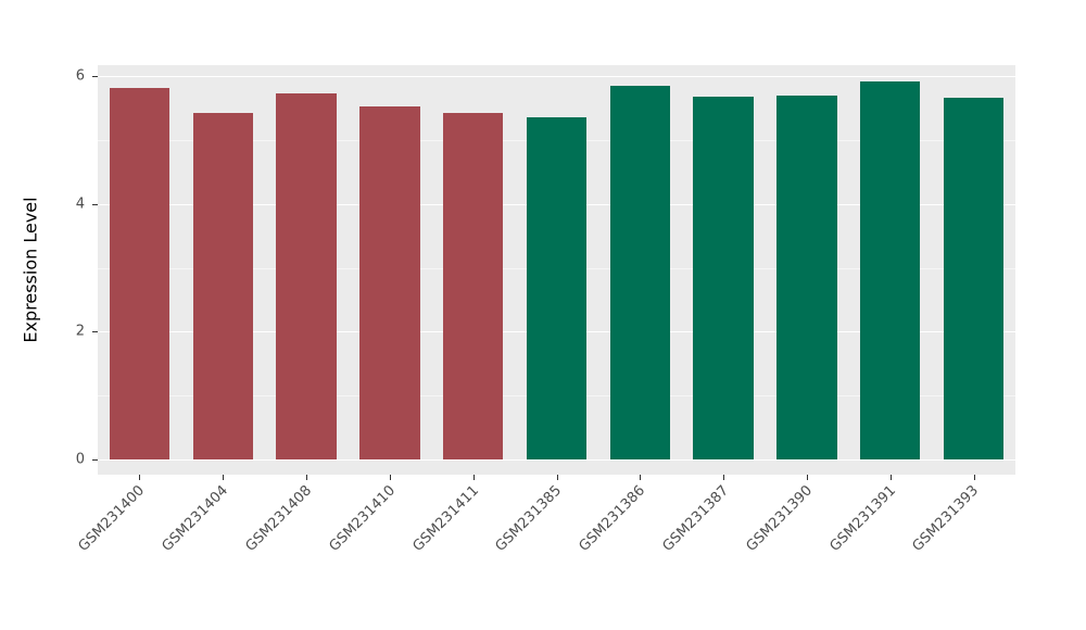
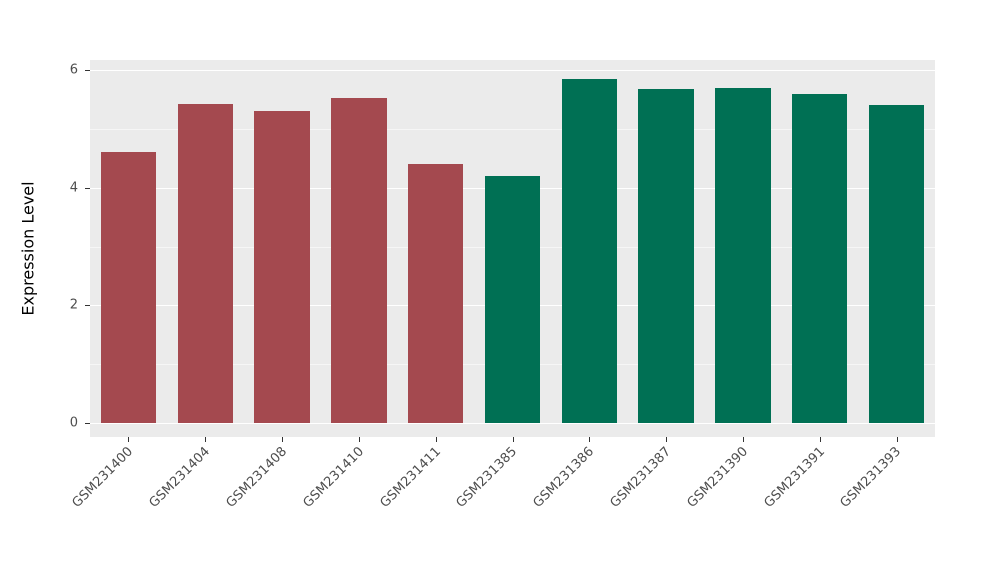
GSM231400: 5.8 -> 4.6
GSM231408: 5.7 -> 5.3
GSM231411: 5.4 -> 4.4
GSM231385: 5.4 -> 4.2
GSM231391: 5.9 -> 5.6
GSM231393: 5.7 -> 5.4
